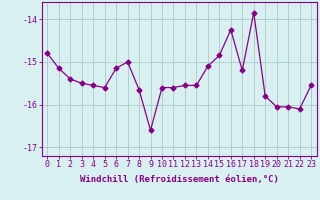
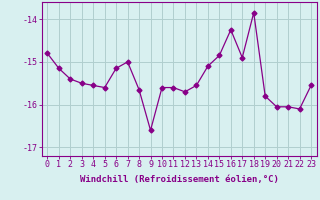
12: -15.55 -> -15.70
17: -15.20 -> -14.90
